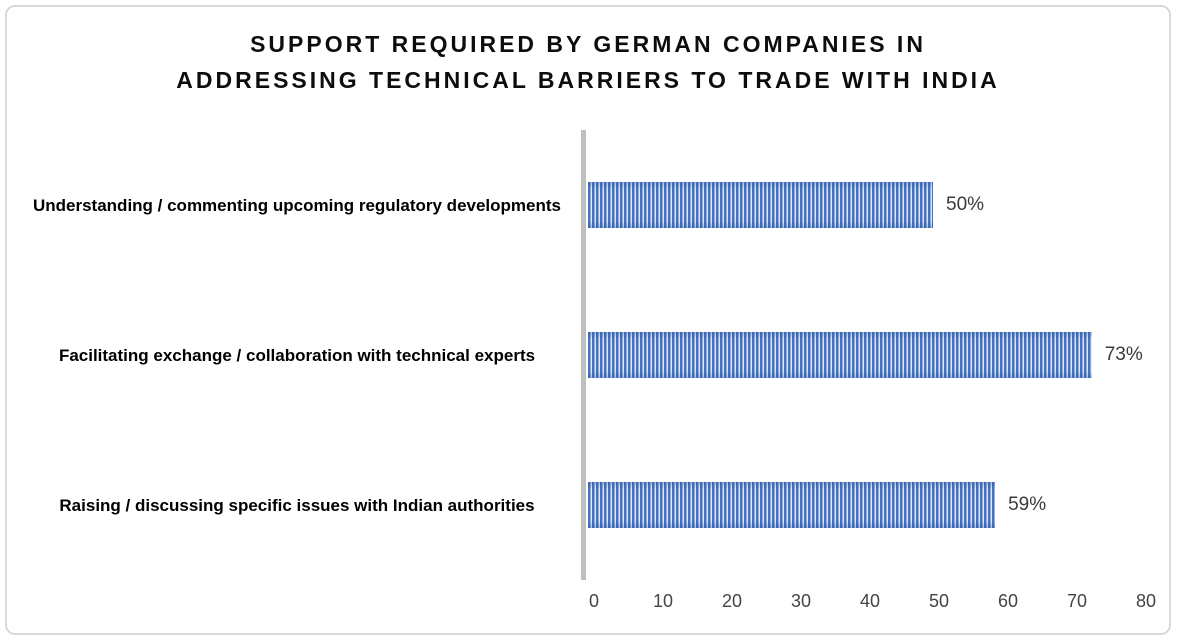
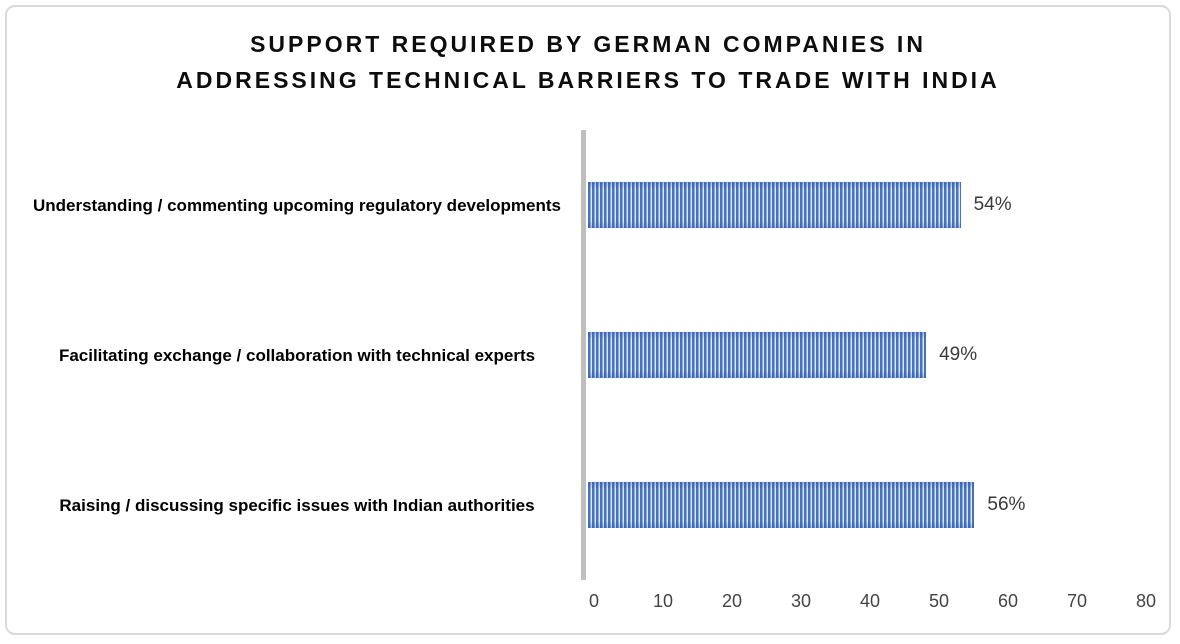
Understanding / commenting upcoming regulatory developments: 50% -> 54%
Facilitating exchange / collaboration with technical experts: 73% -> 49%
Raising / discussing specific issues with Indian authorities: 59% -> 56%
